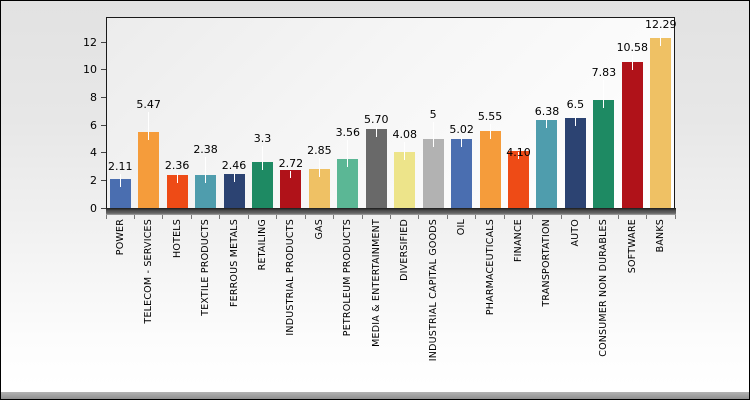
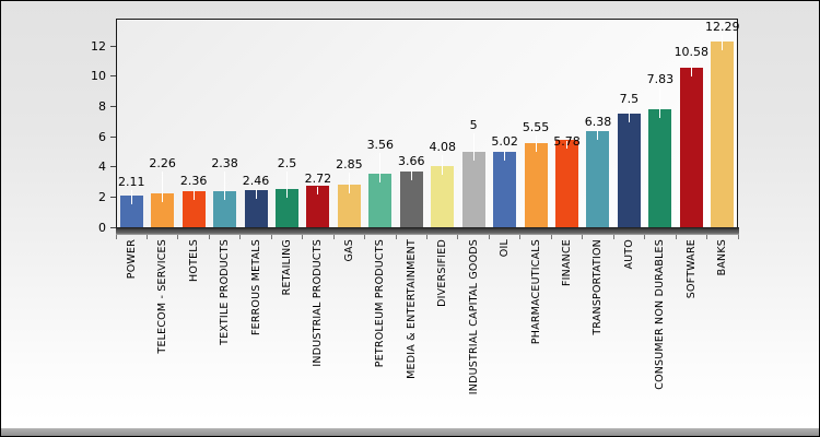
TELECOM - SERVICES: 5.47 -> 2.26
RETAILING: 3.3 -> 2.5
MEDIA & ENTERTAINMENT: 5.70 -> 3.66
FINANCE: 4.10 -> 5.78
AUTO: 6.5 -> 7.5
